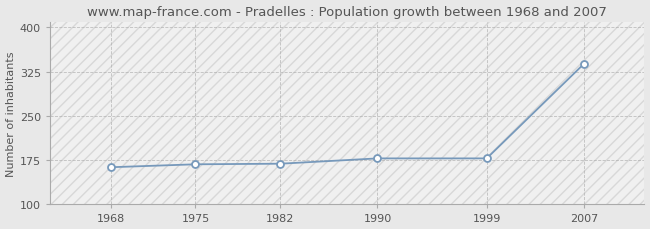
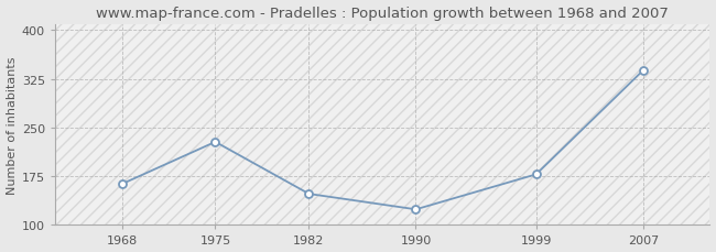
1975: 168 -> 228
1982: 169 -> 148
1990: 178 -> 124
